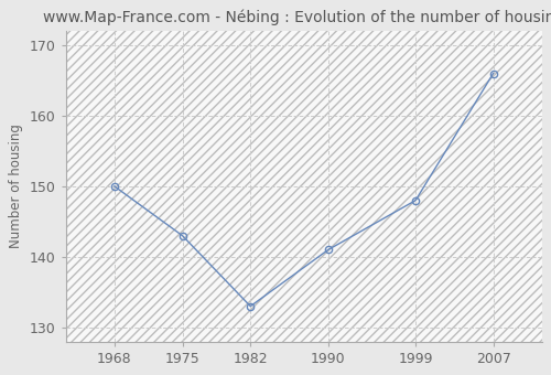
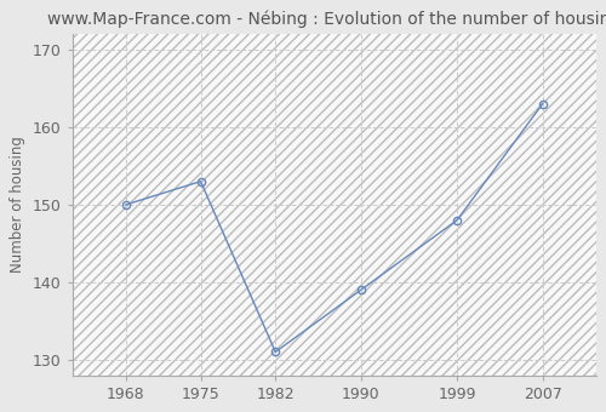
1975: 143 -> 153
1982: 133 -> 131
1990: 141 -> 139
2007: 166 -> 163
